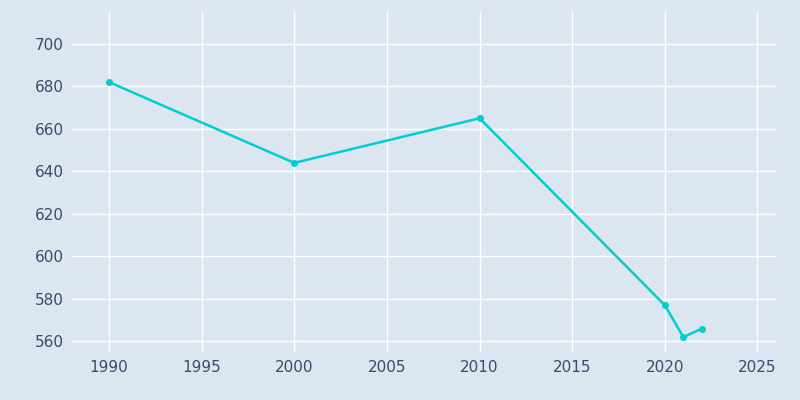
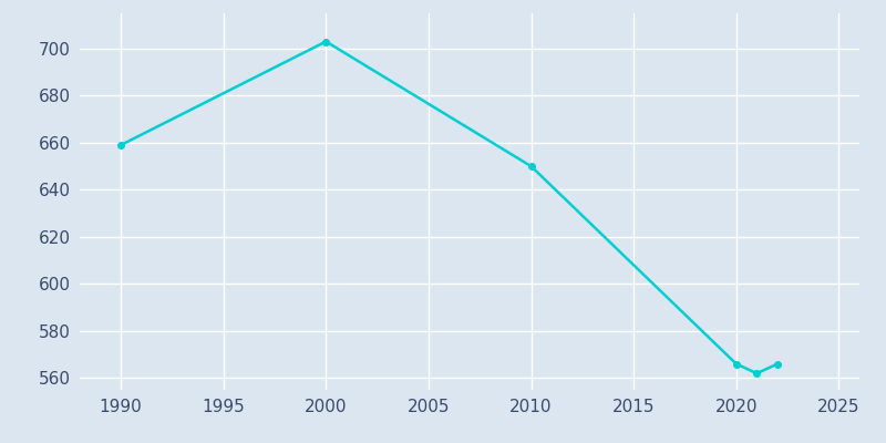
1990: 682 -> 659
2000: 644 -> 703
2010: 665 -> 650
2020: 577 -> 566
